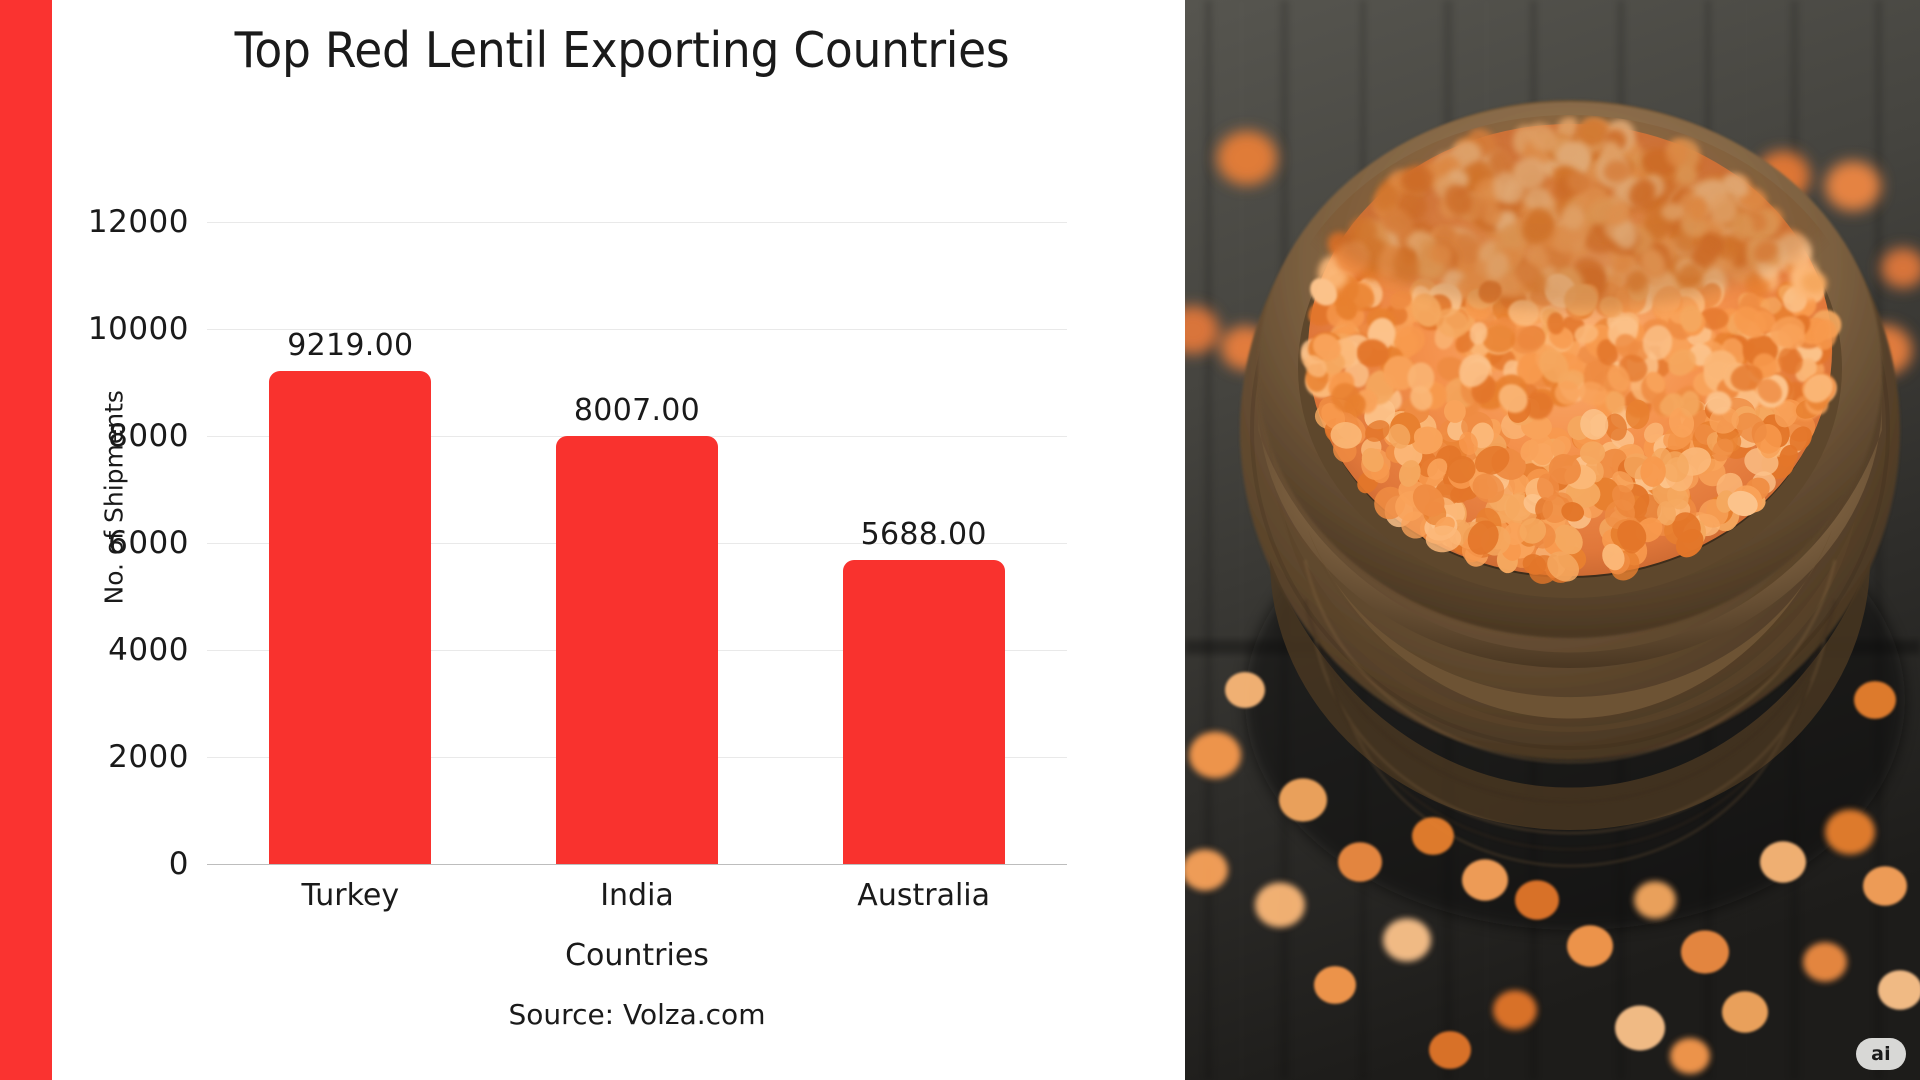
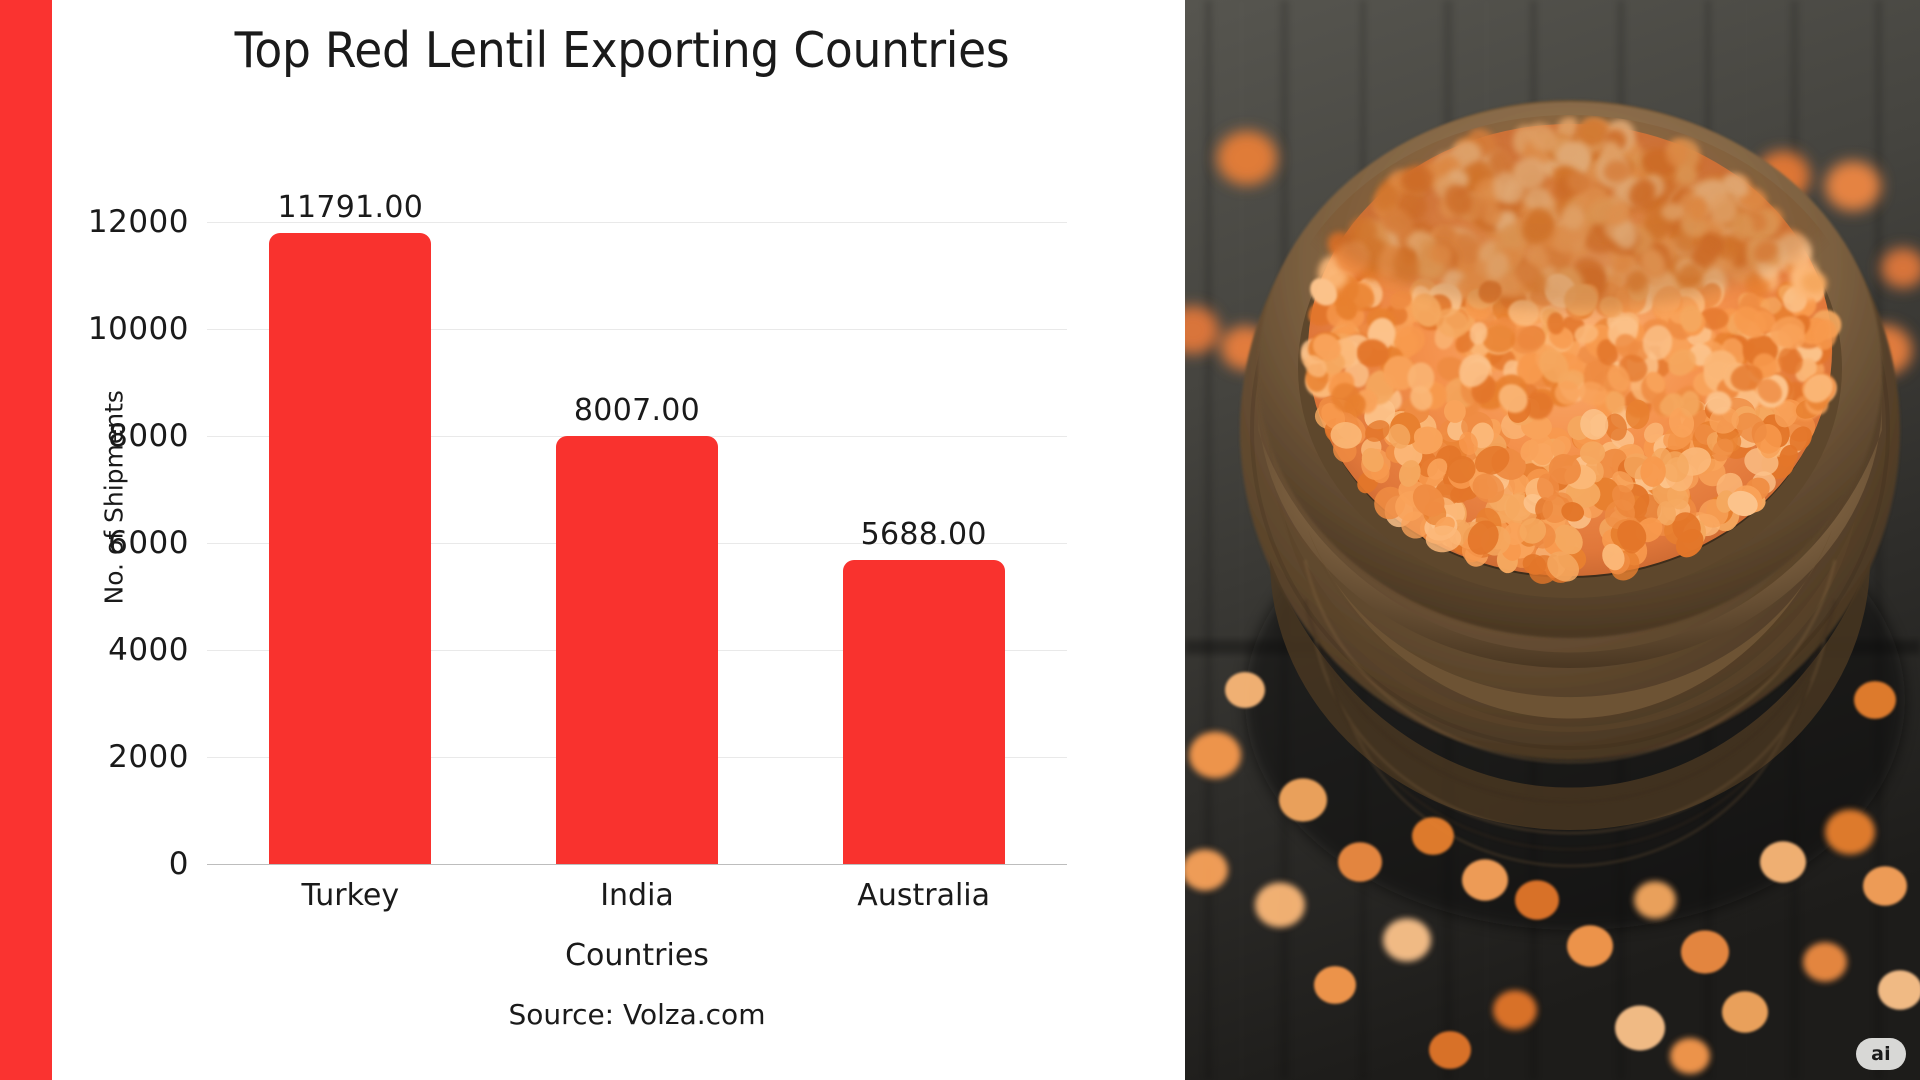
Turkey: 9219.00 -> 11791.00
